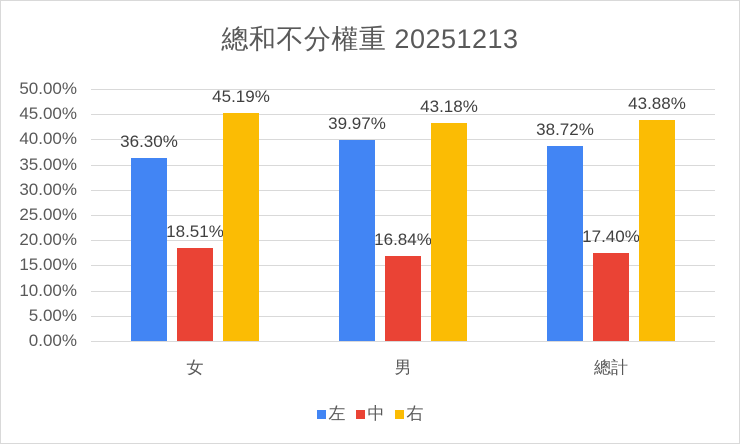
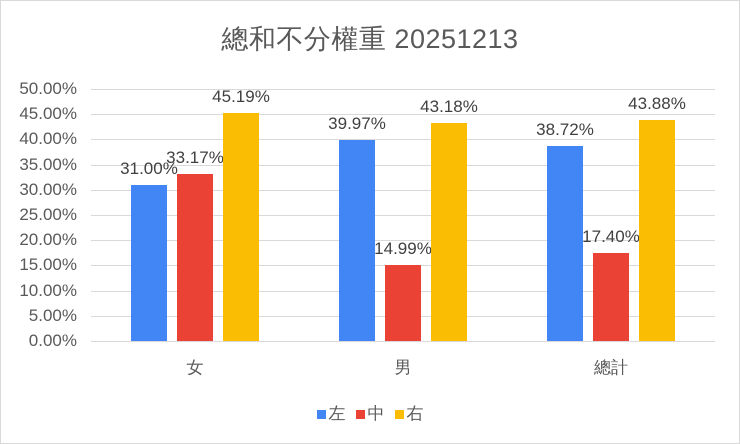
左/女: 36.30% -> 31.00%
中/女: 18.51% -> 33.17%
中/男: 16.84% -> 14.99%
